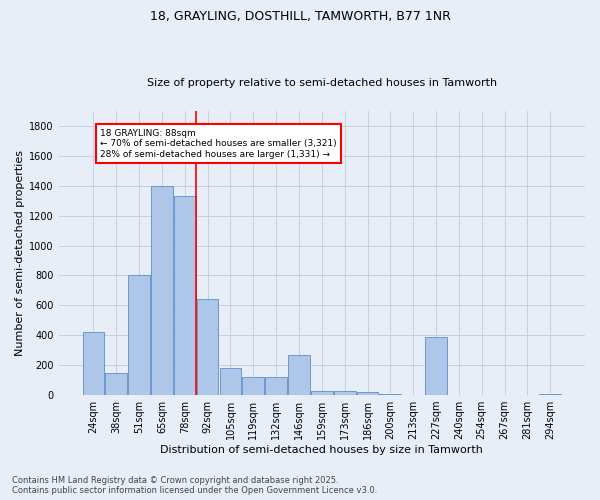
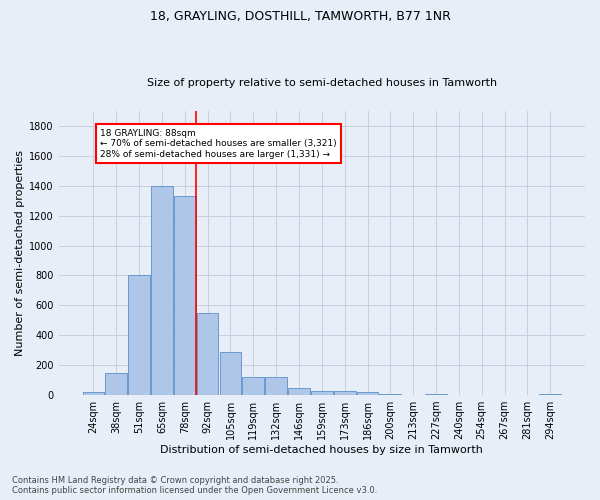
24sqm: 420 -> 20
92sqm: 640 -> 550
105sqm: 180 -> 290
146sqm: 270 -> 40
227sqm: 390 -> 0
